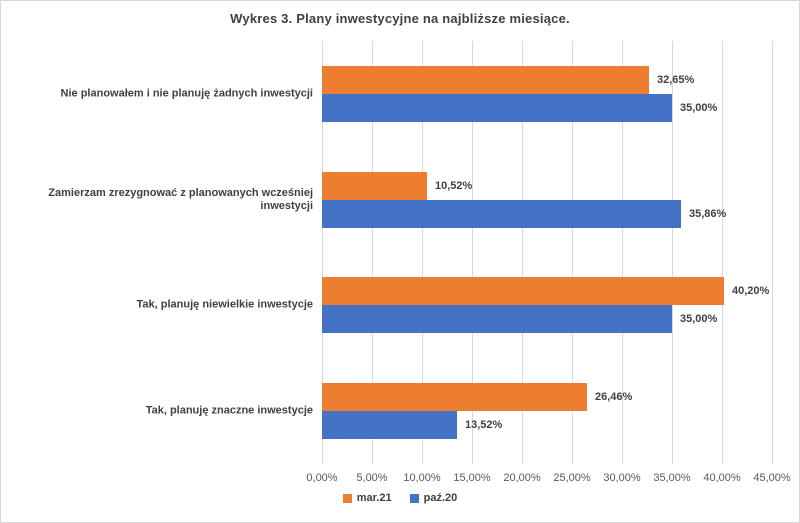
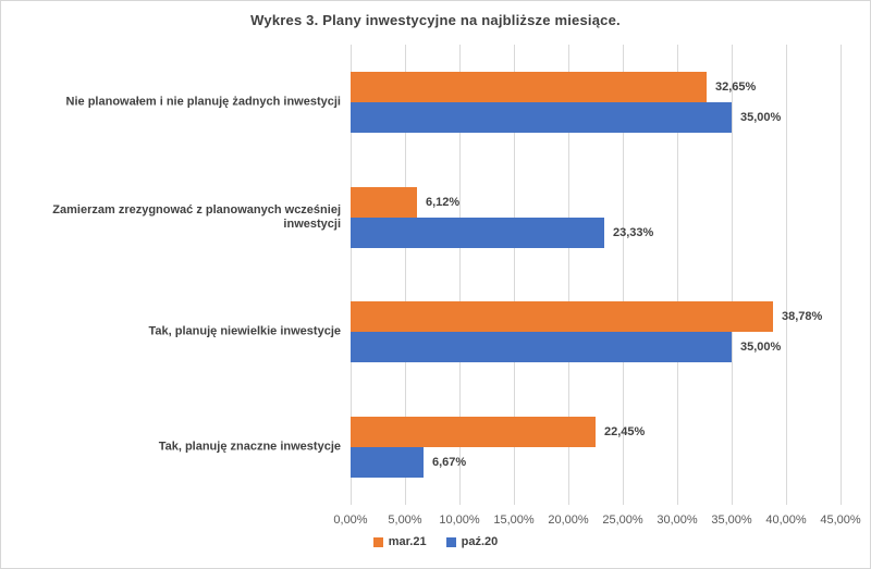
mar.21/Zamierzam zrezygnować z planowanych wcześniej inwestycji: 10,52% -> 6,12%
paź.20/Zamierzam zrezygnować z planowanych wcześniej inwestycji: 35,86% -> 23,33%
mar.21/Tak, planuję niewielkie inwestycje: 40,20% -> 38,78%
mar.21/Tak, planuję znaczne inwestycje: 26,46% -> 22,45%
paź.20/Tak, planuję znaczne inwestycje: 13,52% -> 6,67%
